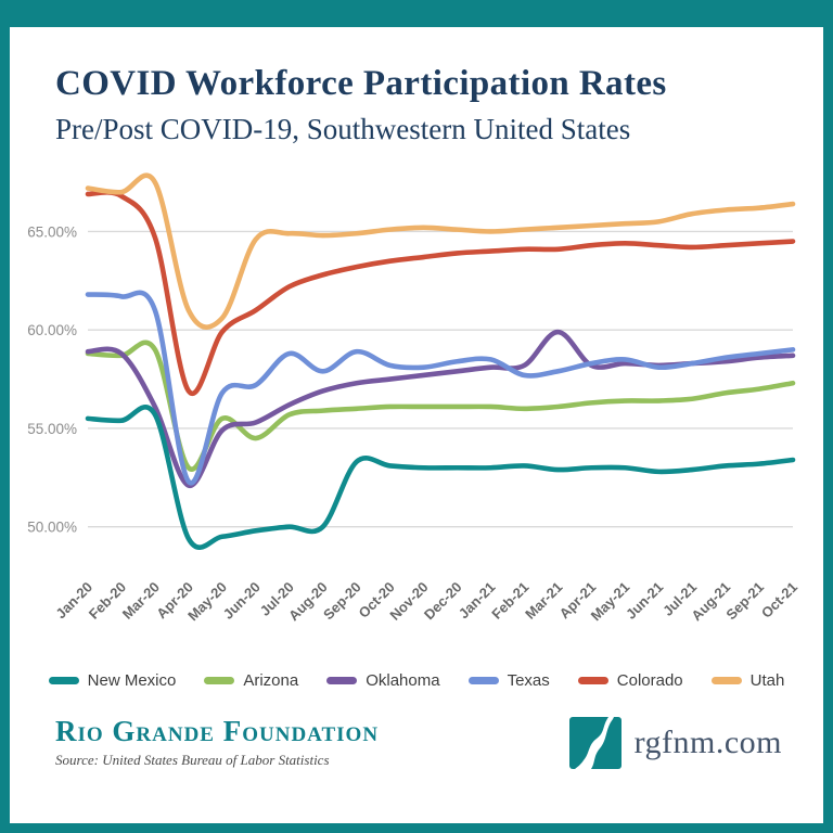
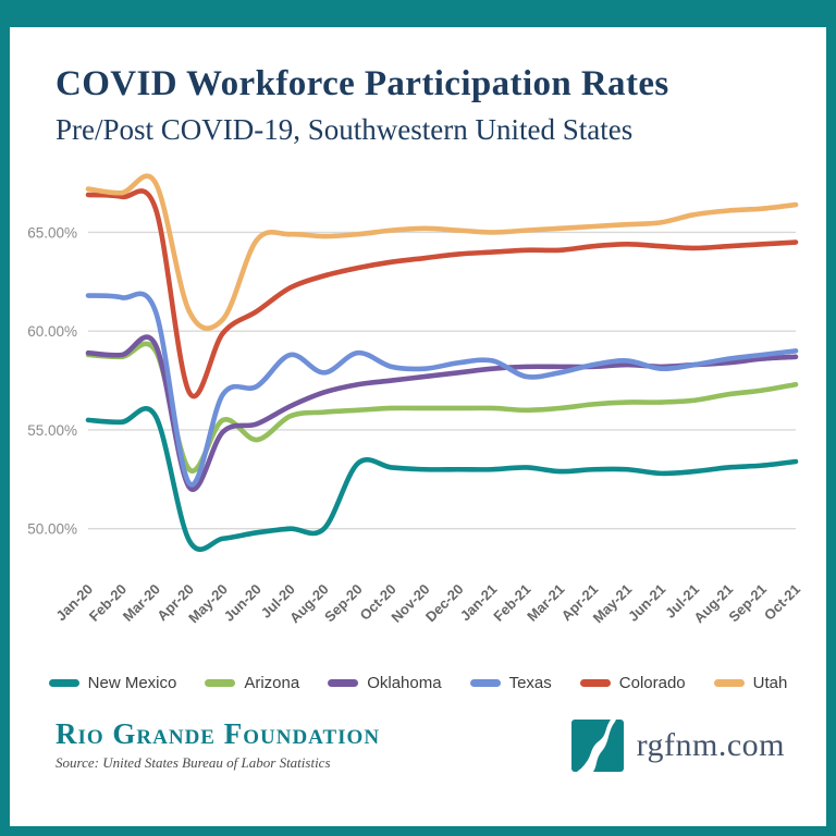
Oklahoma/Mar-20: 56.1% -> 59.3%
Colorado/Mar-20: 64.7% -> 66.2%
Oklahoma/Mar-21: 59.9% -> 58.2%
